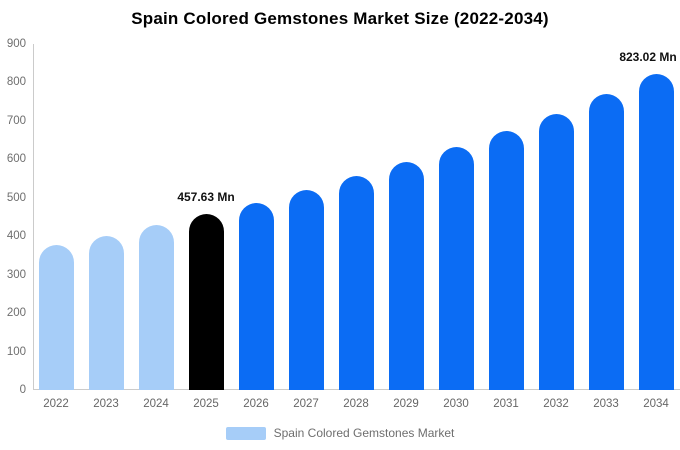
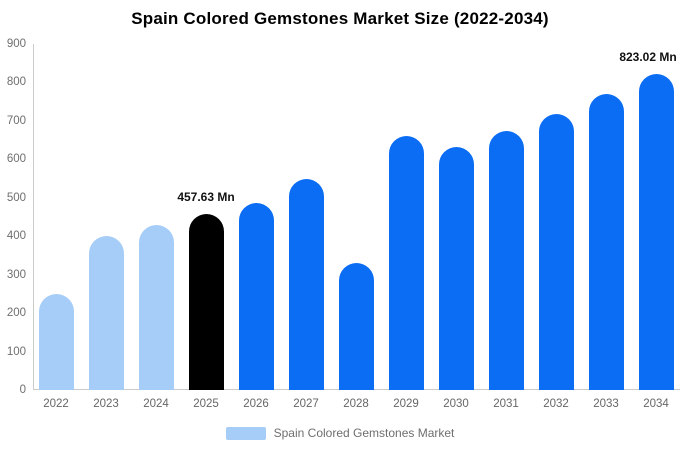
2022: 380 -> 250
2027: 520 -> 550
2028: 560 -> 330
2029: 590 -> 660
